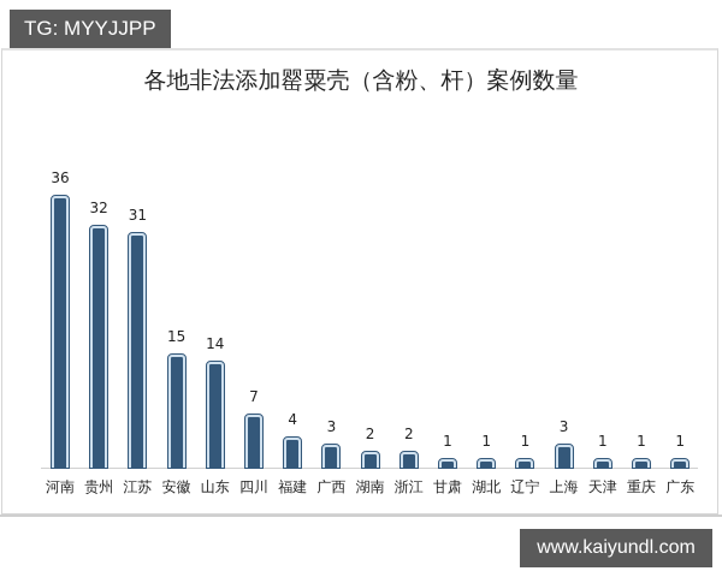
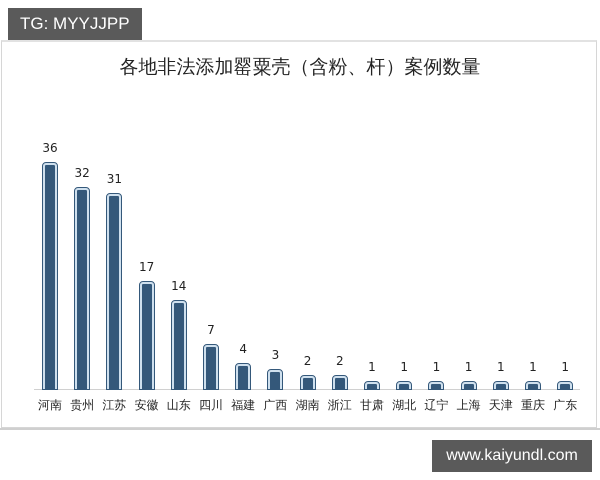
安徽: 15 -> 17
上海: 3 -> 1
